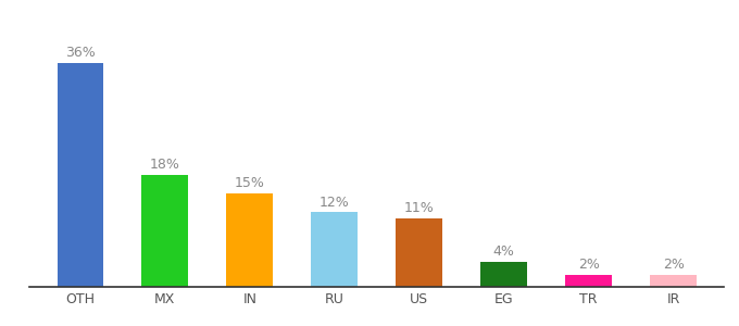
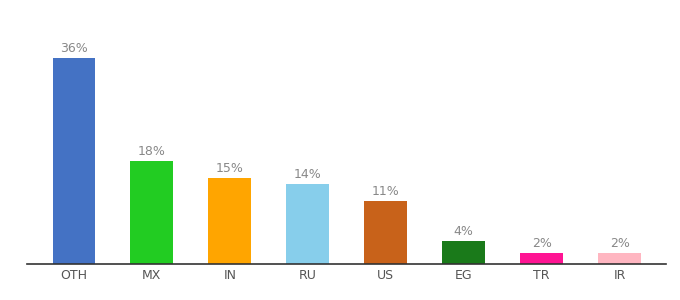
RU: 12% -> 14%
